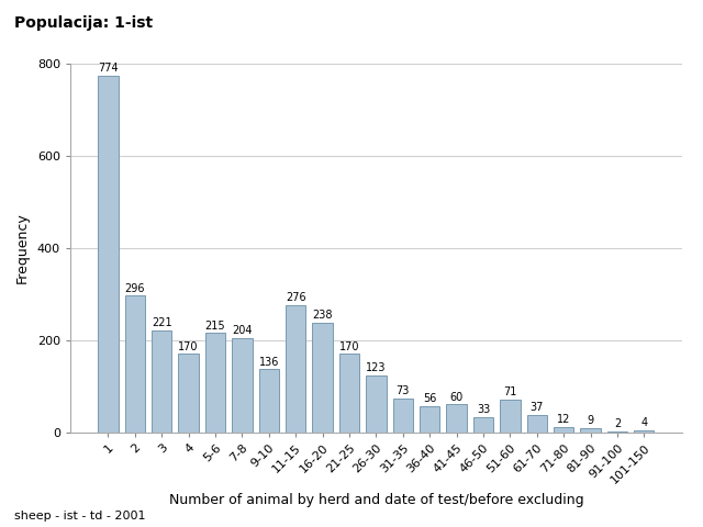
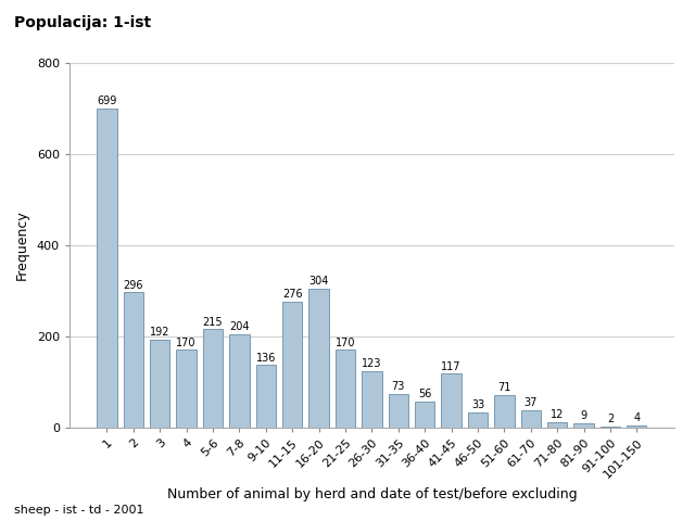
1: 774 -> 699
3: 221 -> 192
16-20: 238 -> 304
41-45: 60 -> 117
